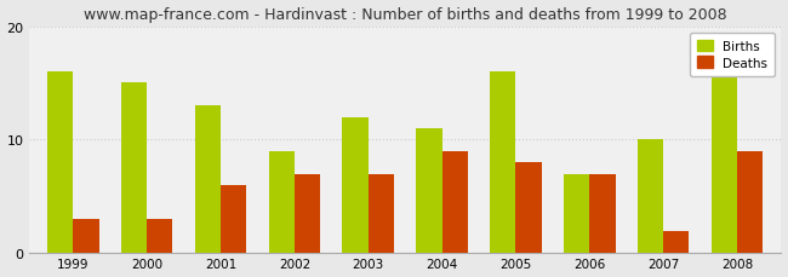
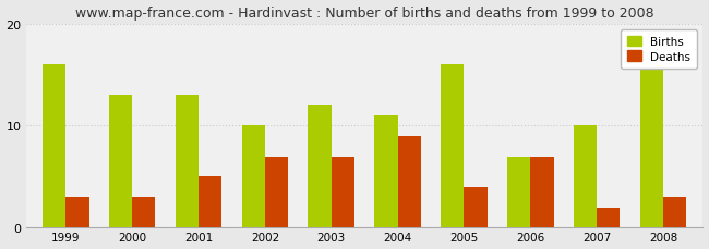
Births/2000: 15 -> 13
Deaths/2001: 6 -> 5
Births/2002: 9 -> 10
Deaths/2005: 8 -> 4
Deaths/2008: 9 -> 3
